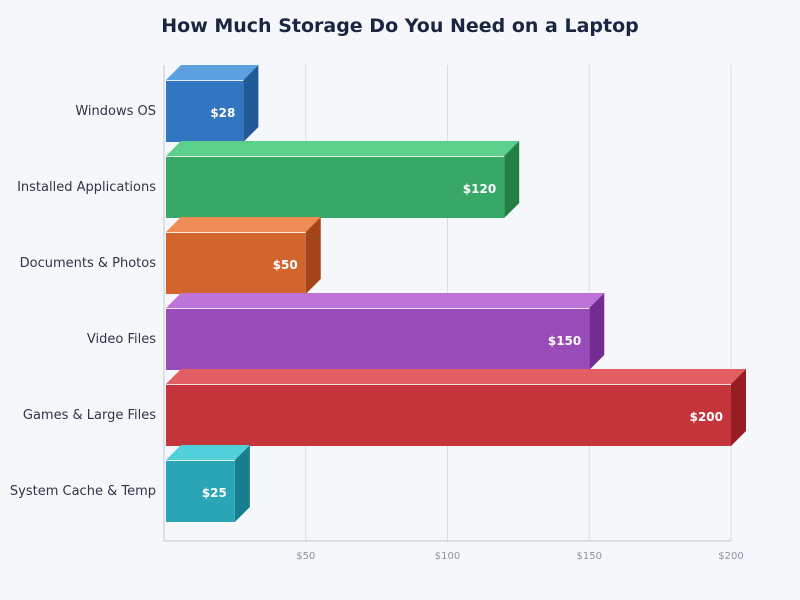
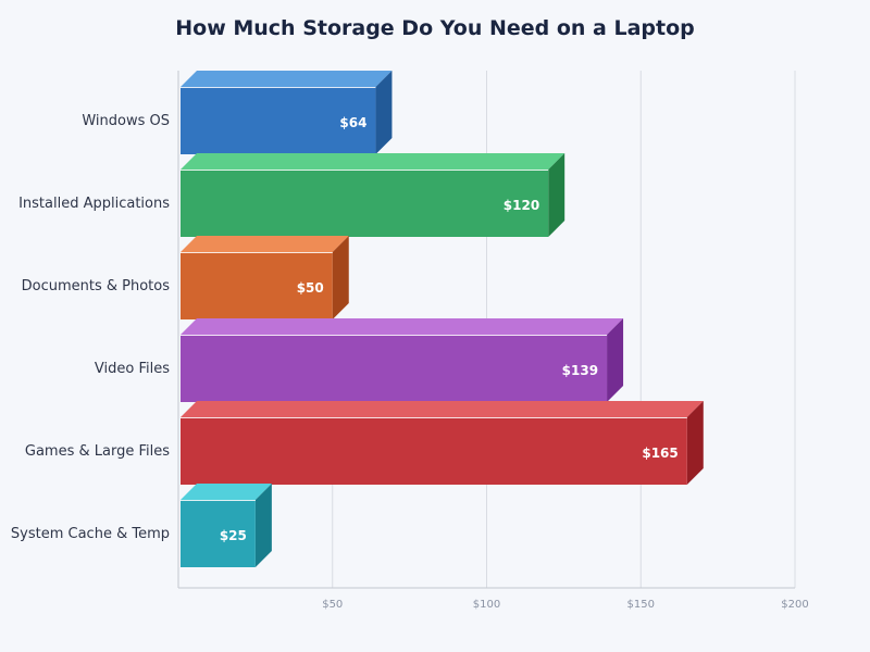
Windows OS: $28 -> $64
Video Files: $150 -> $139
Games & Large Files: $200 -> $165
